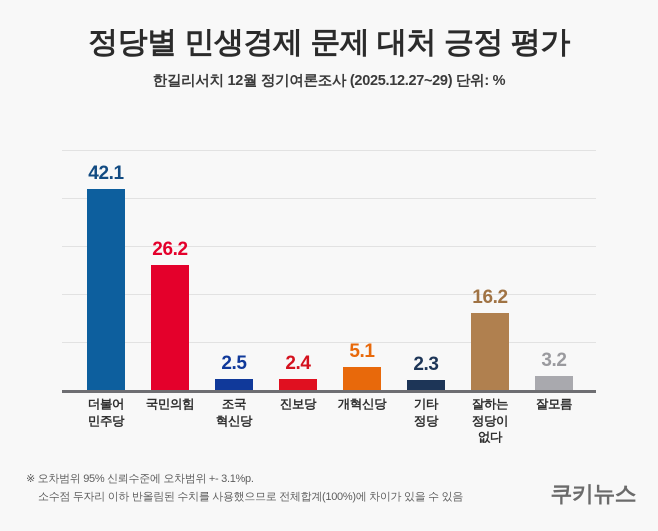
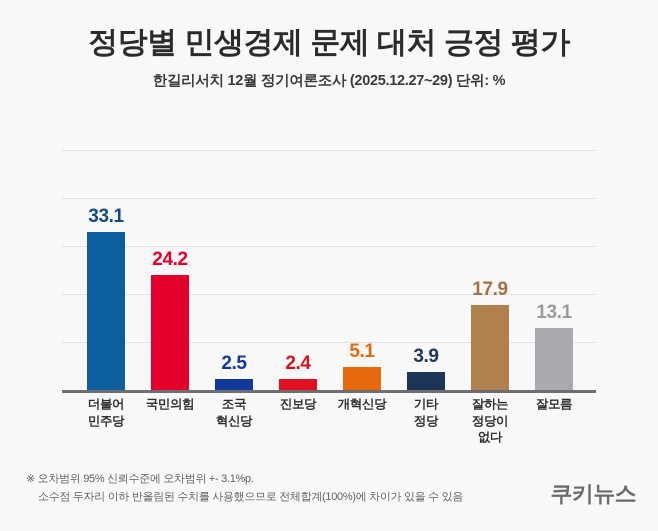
더불어 민주당: 42.1 -> 33.1
국민의힘: 26.2 -> 24.2
기타 정당: 2.3 -> 3.9
잘하는 정당이 없다: 16.2 -> 17.9
잘모름: 3.2 -> 13.1
